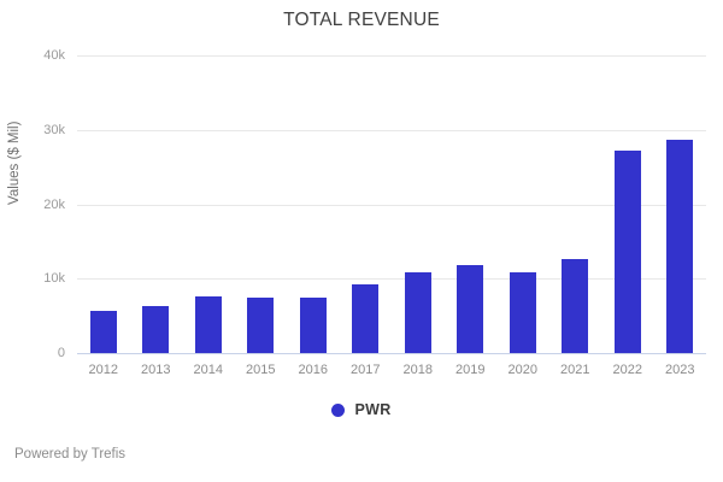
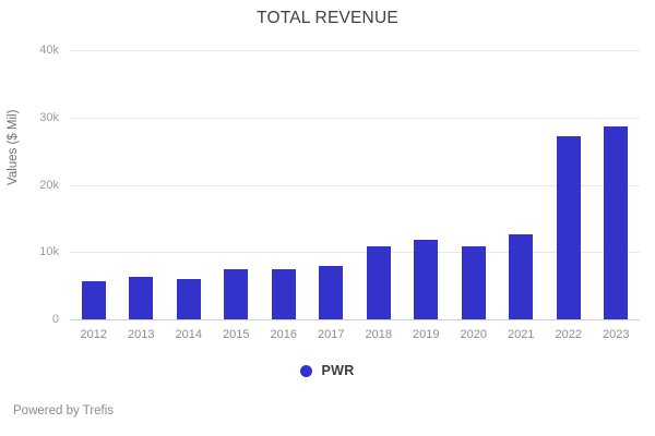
2014: 8k -> 6k
2017: 9k -> 8k
